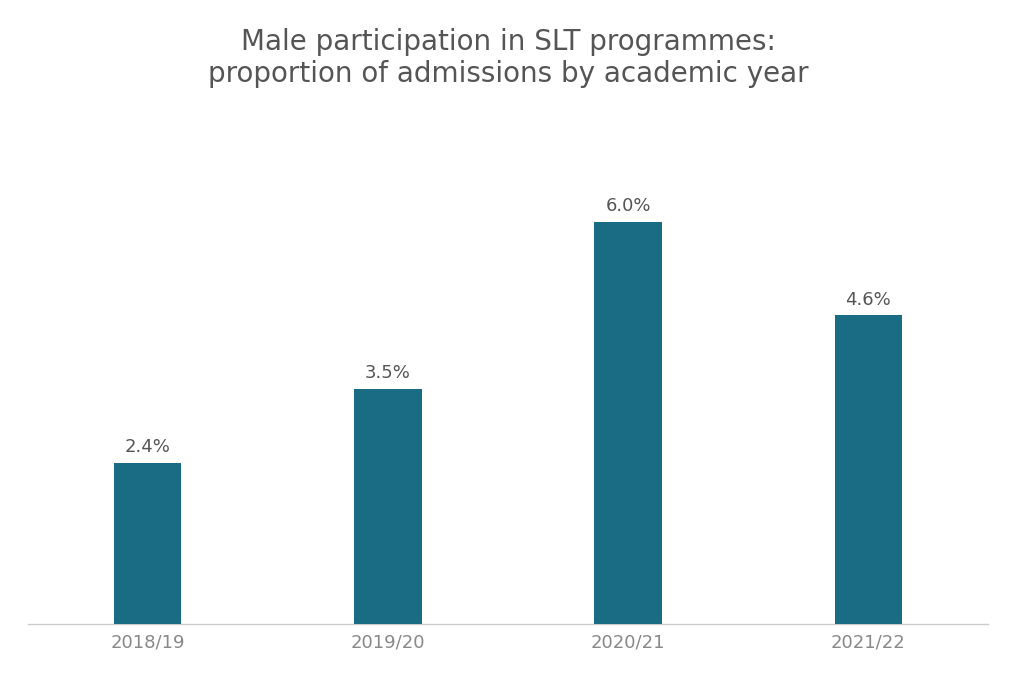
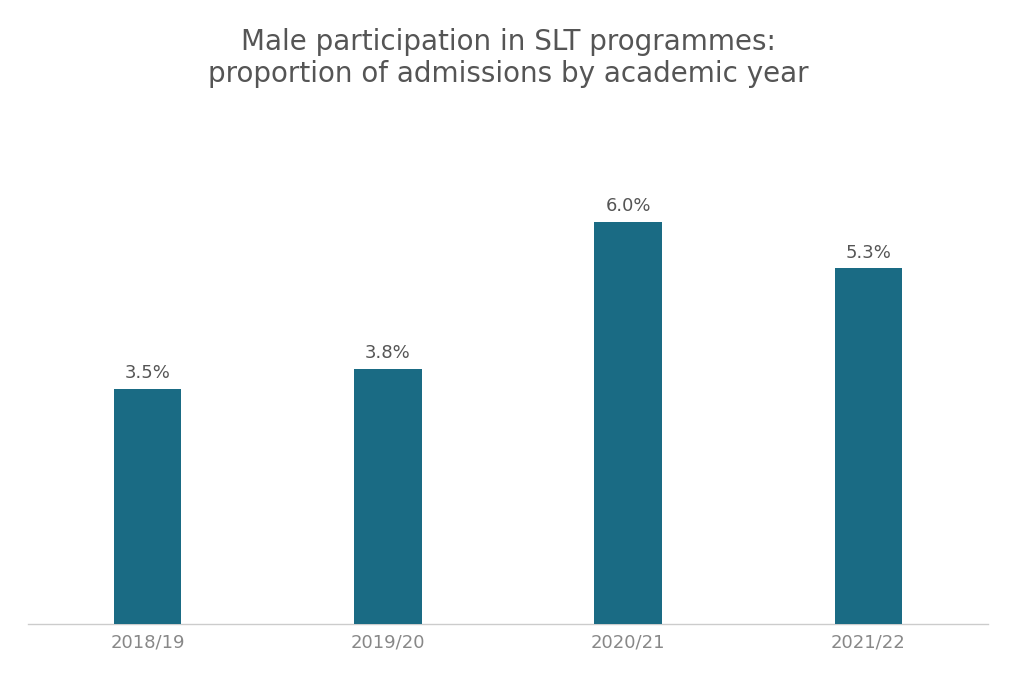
2018/19: 2.4% -> 3.5%
2019/20: 3.5% -> 3.8%
2021/22: 4.6% -> 5.3%
